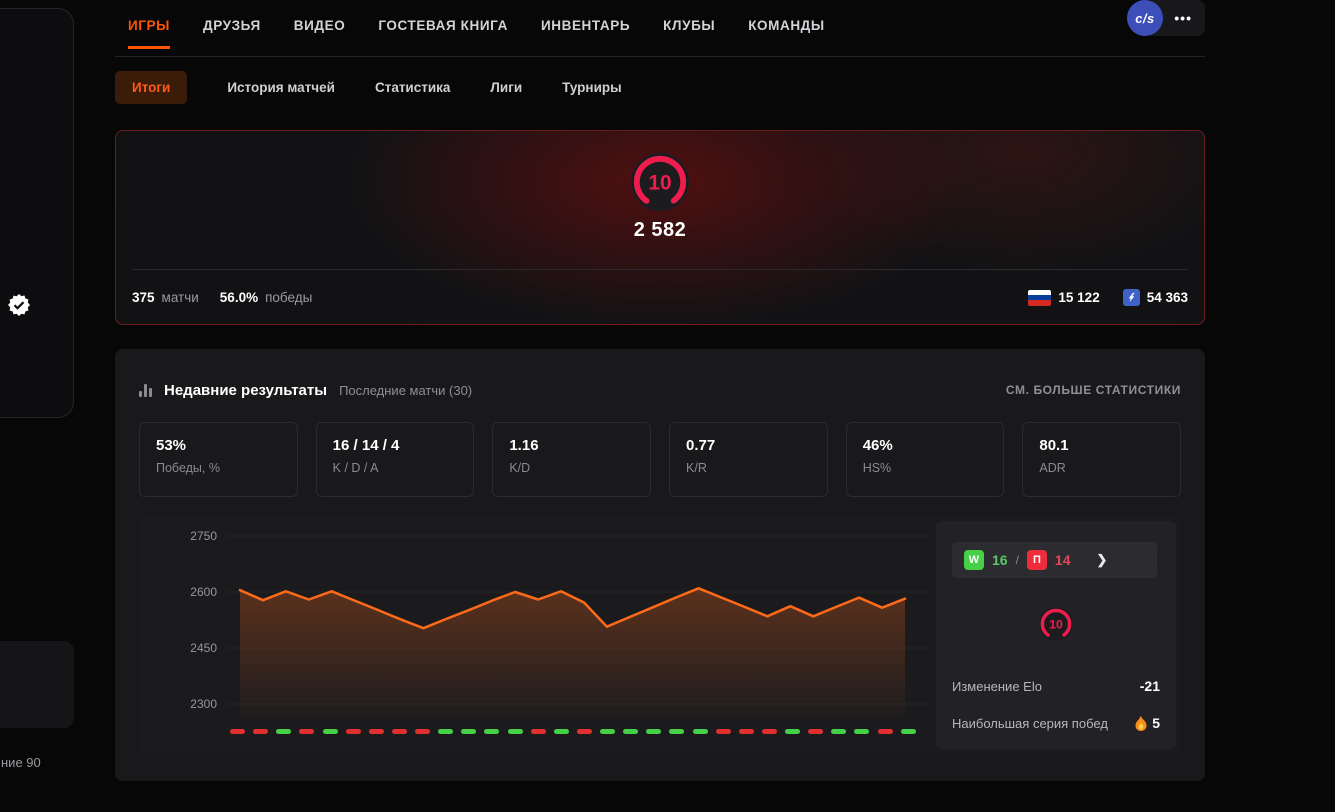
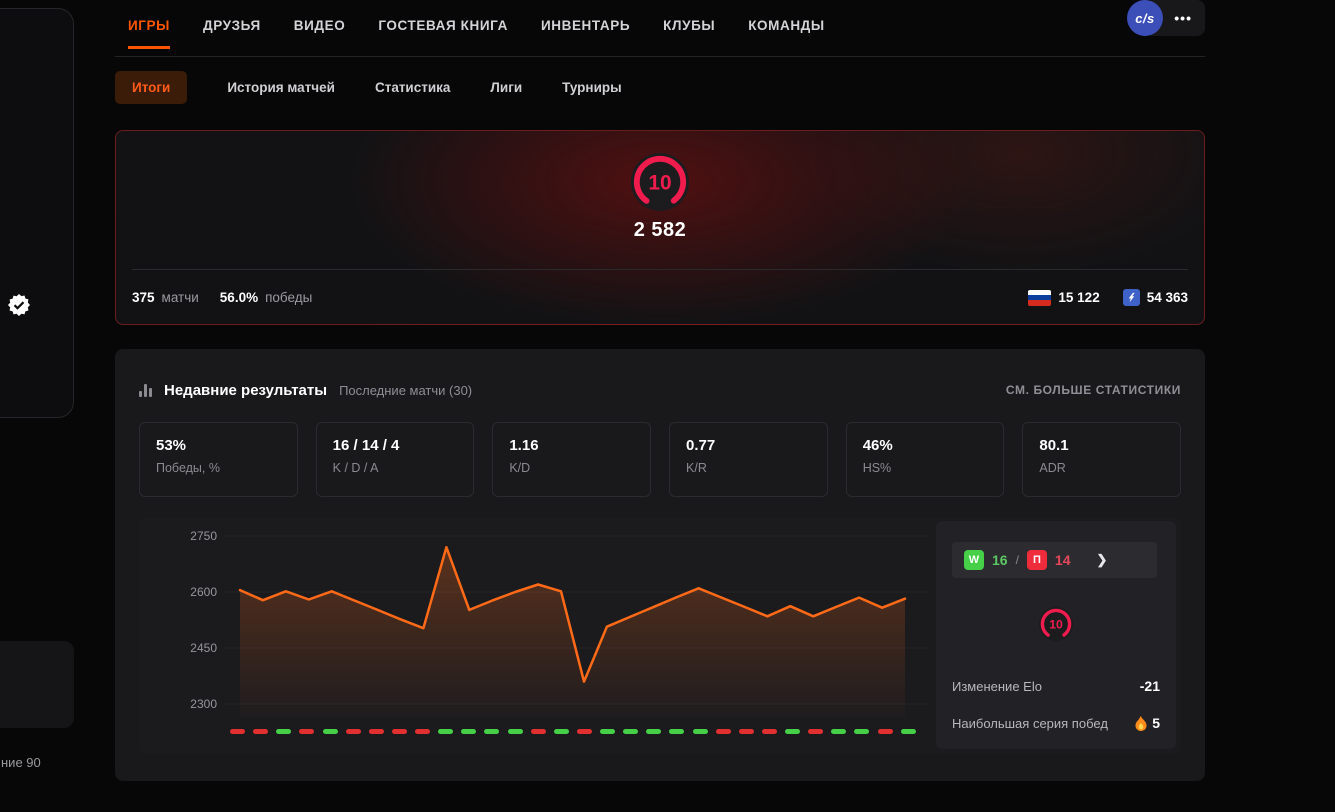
10: 2530 -> 2720
14: 2580 -> 2620
16: 2570 -> 2360
